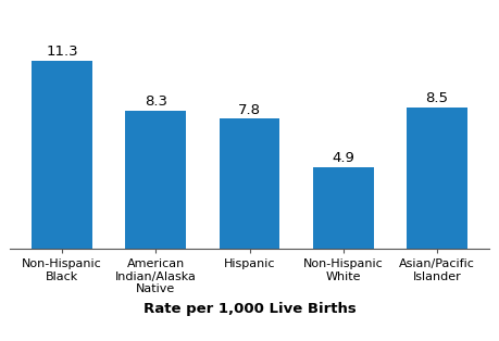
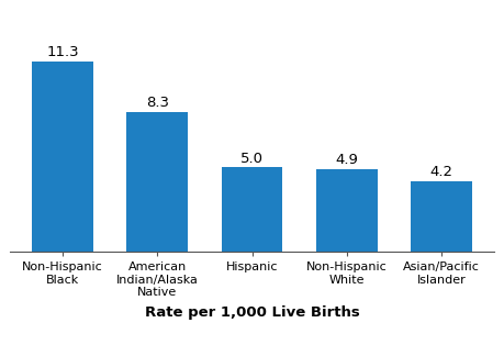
Hispanic: 7.8 -> 5.0
Asian/Pacific Islander: 8.5 -> 4.2
